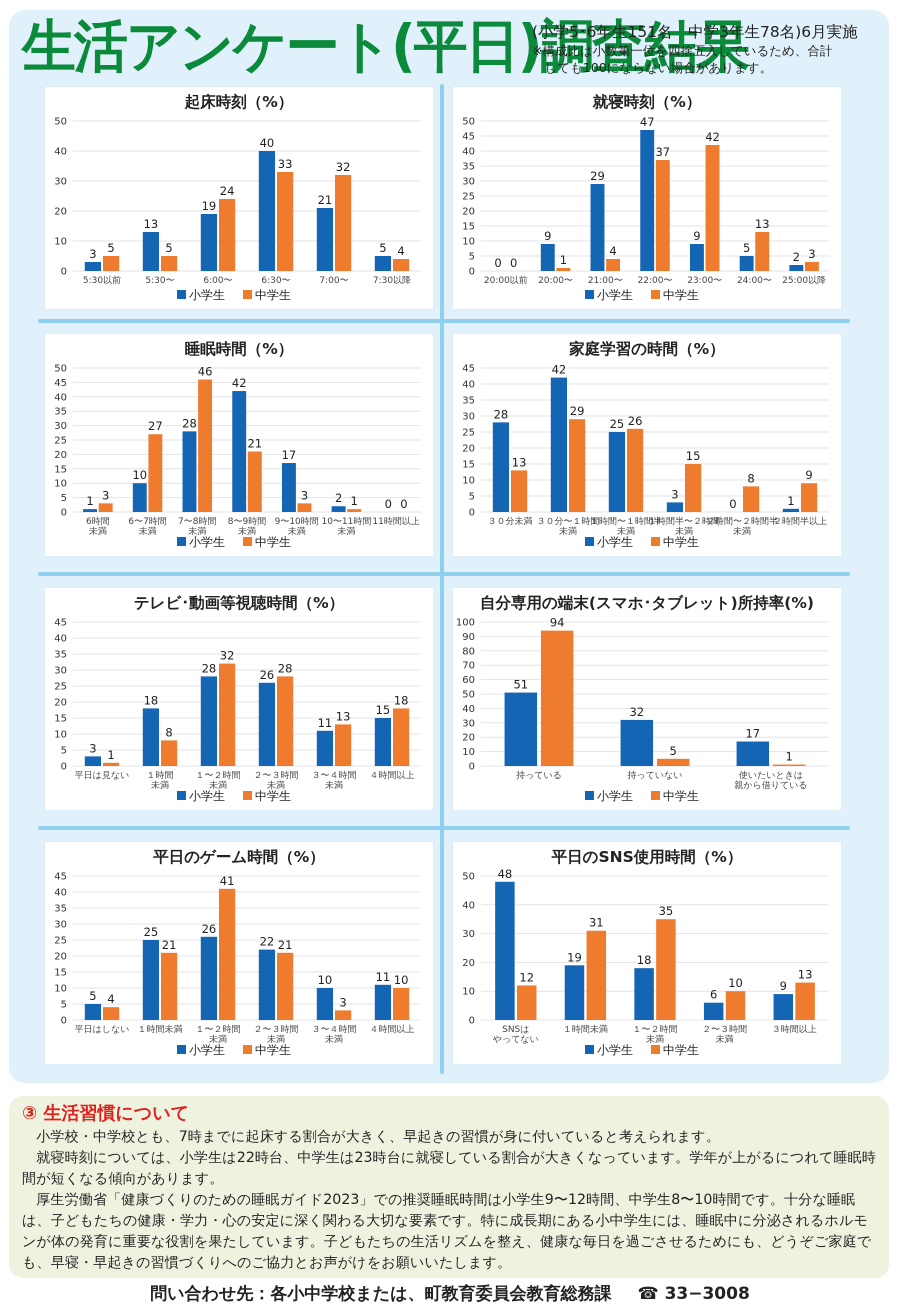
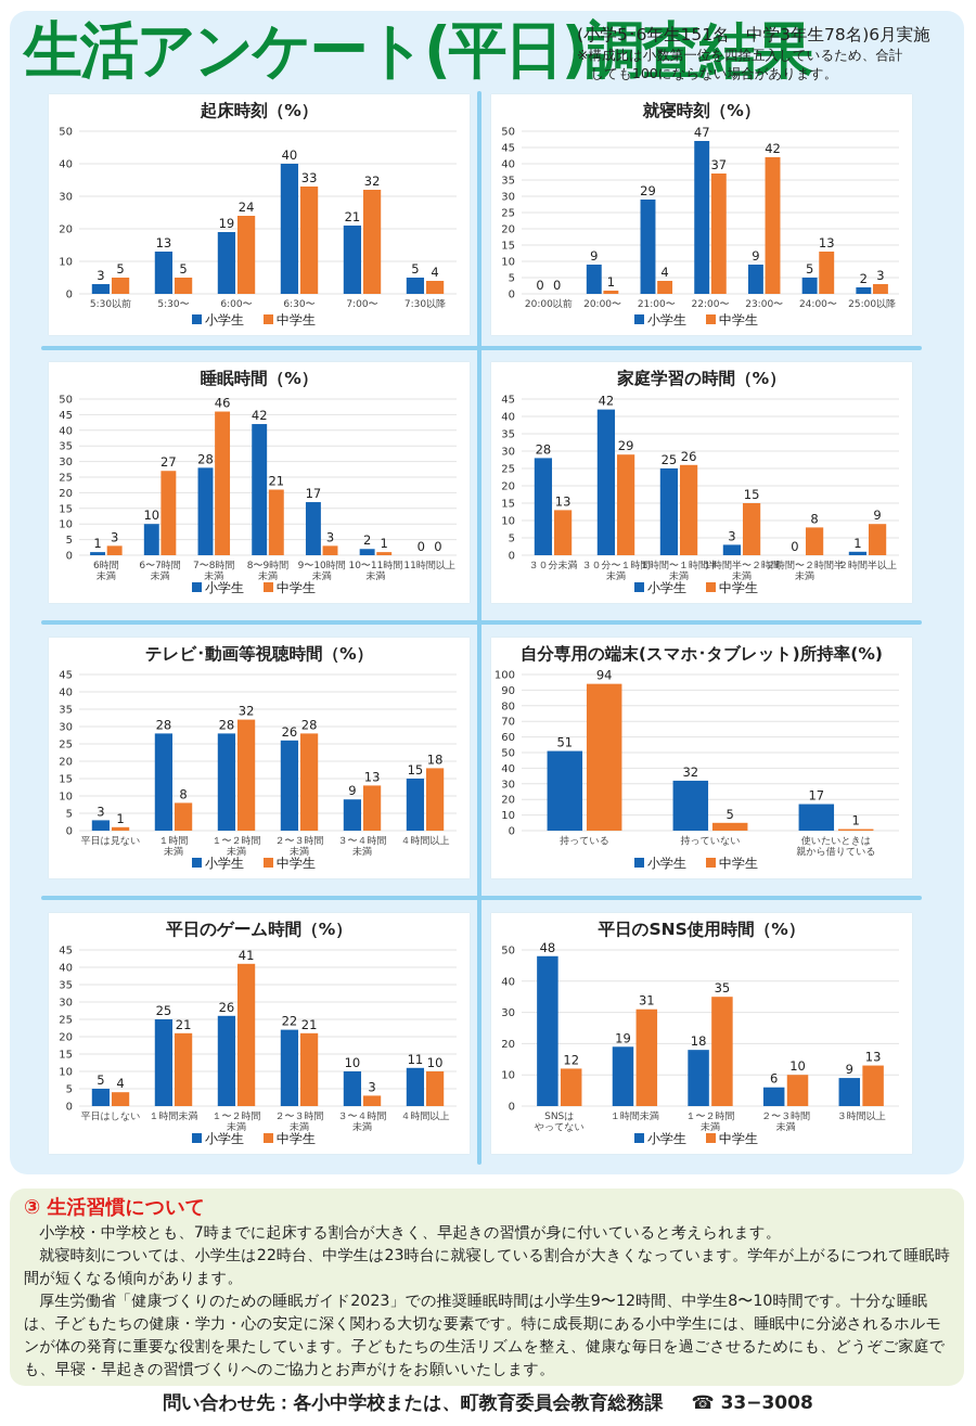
テレビ･動画等視聴時間（%）/小学生/１時間 未満: 18 -> 28
テレビ･動画等視聴時間（%）/小学生/３〜４時間 未満: 11 -> 9
